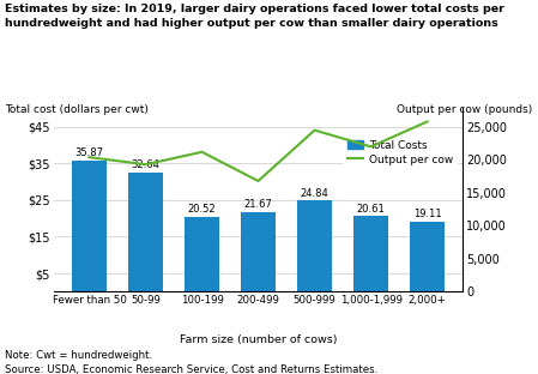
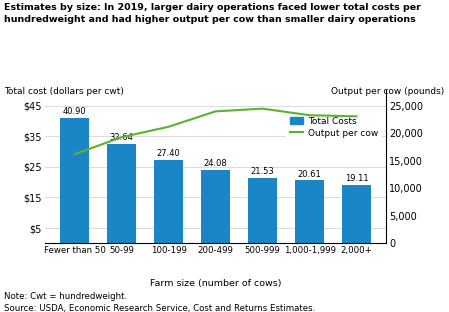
Total Costs/Fewer than 50: 35.87 -> 40.90
Output per cow/Fewer than 50: 20,400 -> 16,200
Total Costs/100-199: 20.52 -> 27.40
Total Costs/200-499: 21.67 -> 24.08
Output per cow/200-499: 16,800 -> 24,000
Total Costs/500-999: 24.84 -> 21.53
Output per cow/1,000-1,999: 22,000 -> 23,300
Output per cow/2,000+: 25,800 -> 23,100
